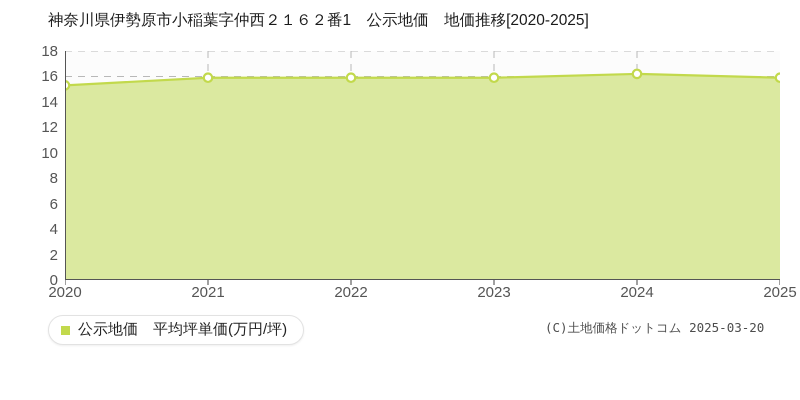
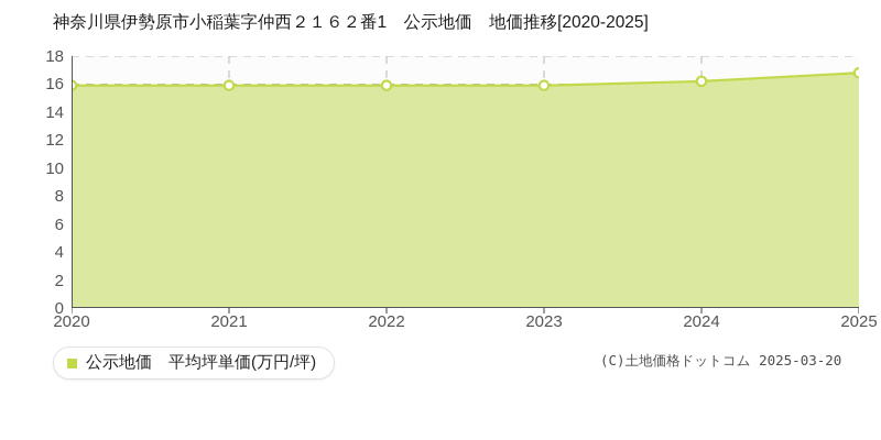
2020: 15.3 -> 15.9
2025: 15.9 -> 16.8
